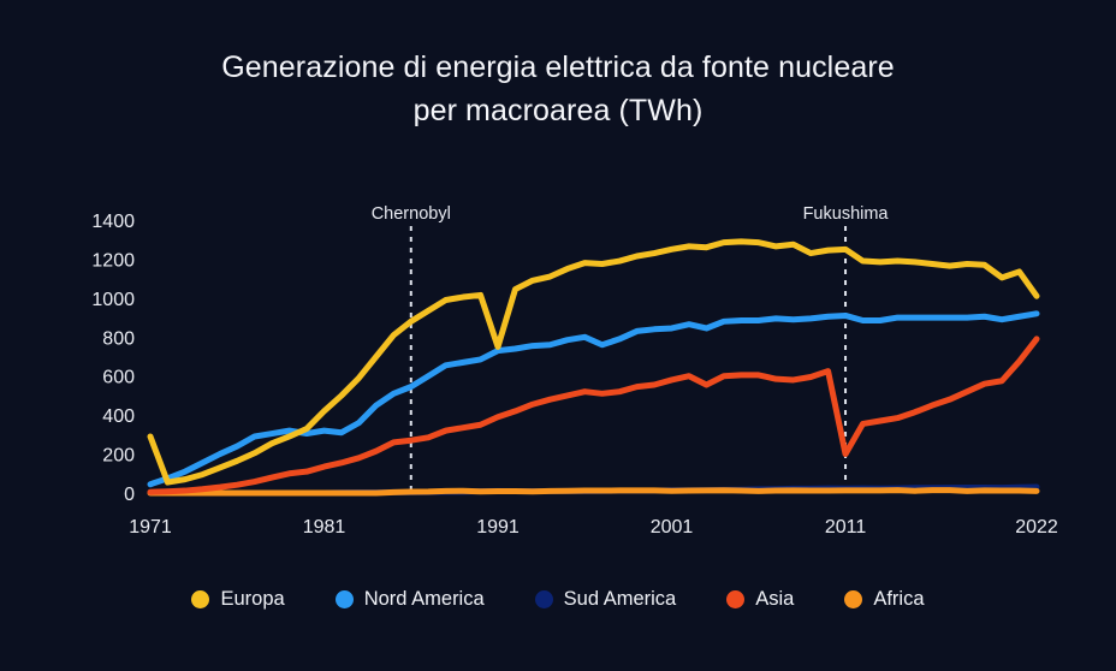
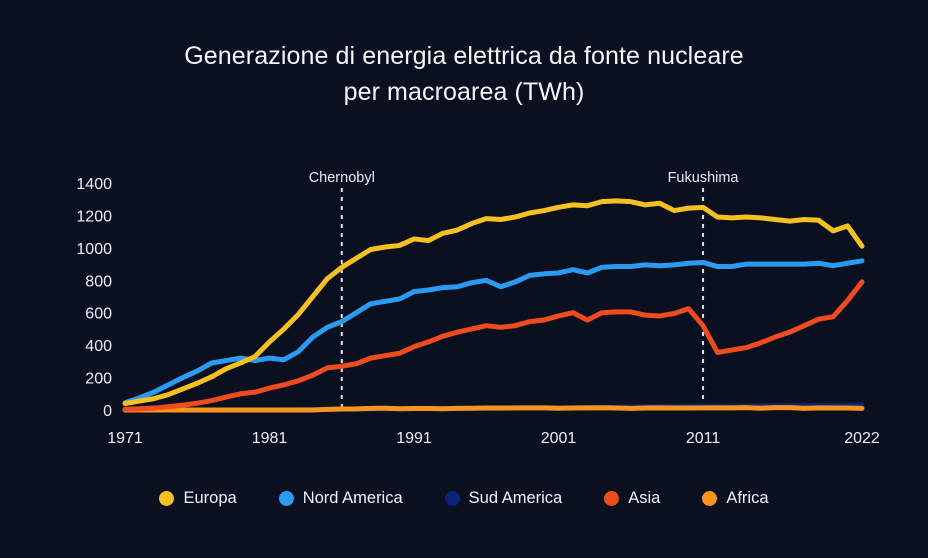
Europa/1971: 290 -> 40
Europa/1991: 750 -> 1060
Asia/2011: 200 -> 520
